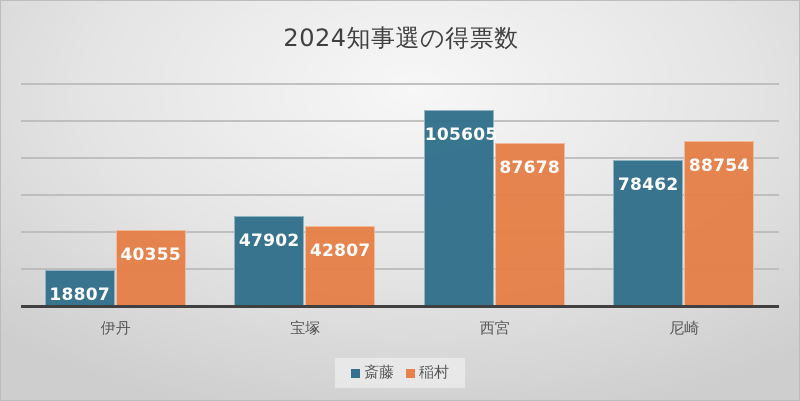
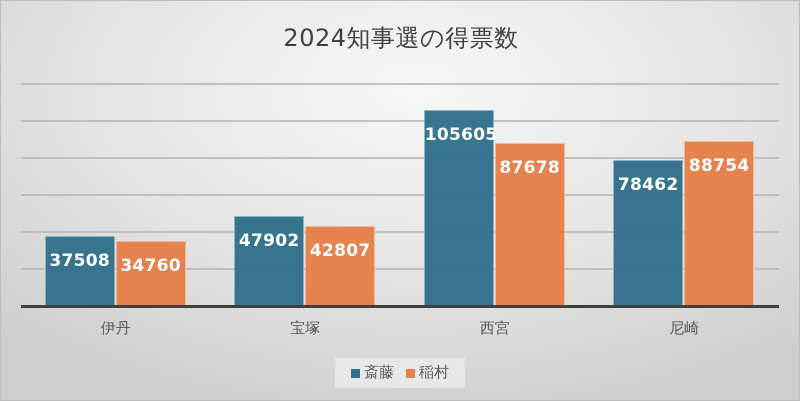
斎藤/伊丹: 18807 -> 37508
稲村/伊丹: 40355 -> 34760
